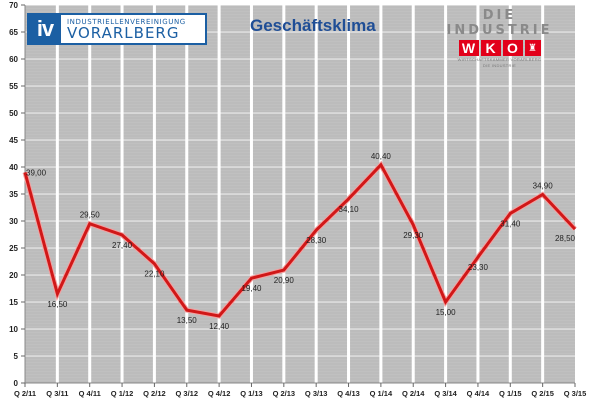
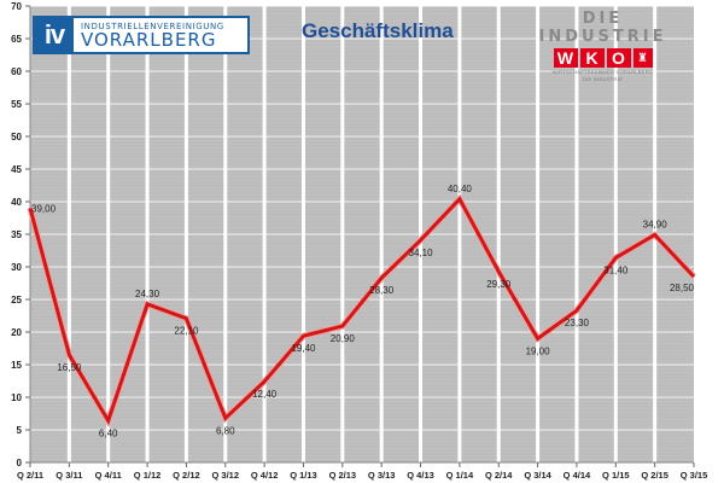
Q 4/11: 29,50 -> 6,40
Q 1/12: 27,40 -> 24,30
Q 3/12: 13,50 -> 6,80
Q 3/14: 15,00 -> 19,00
